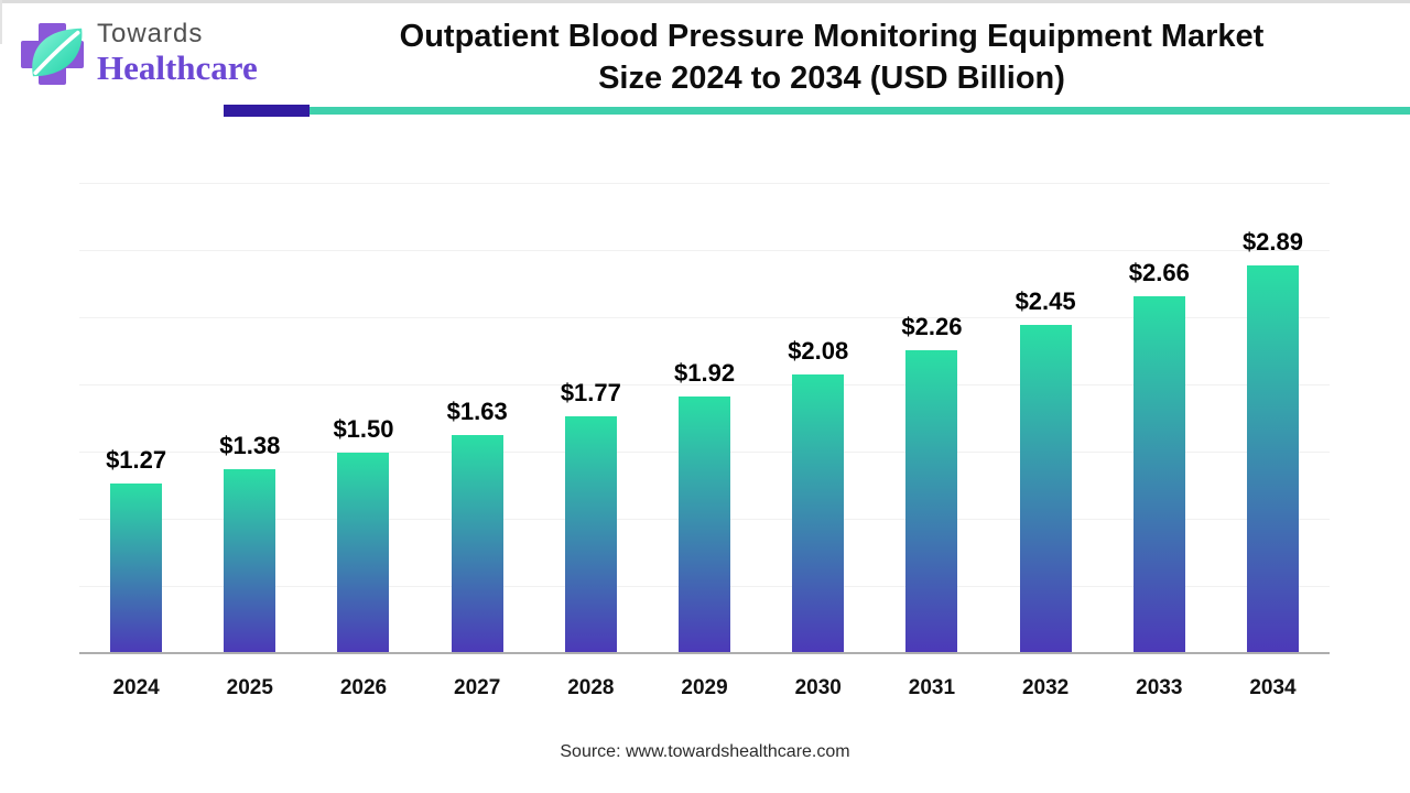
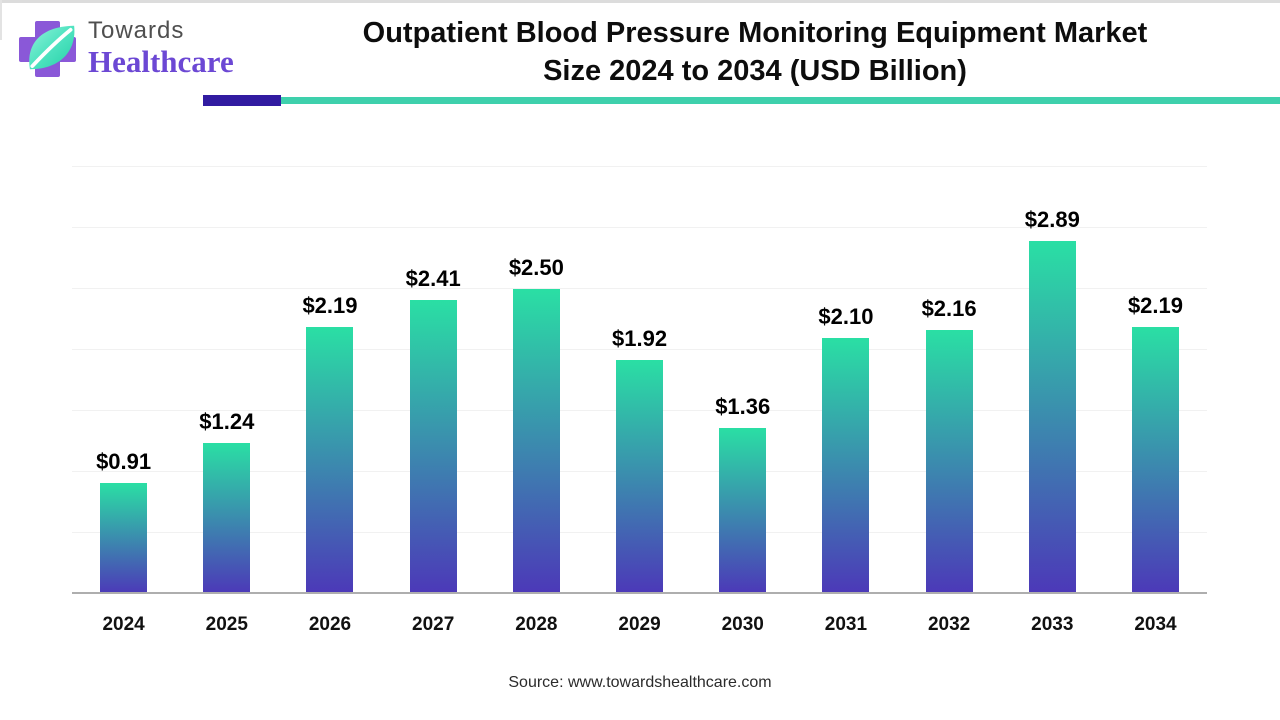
2024: $1.27 -> $0.91
2025: $1.38 -> $1.24
2026: $1.50 -> $2.19
2027: $1.63 -> $2.41
2028: $1.77 -> $2.50
2030: $2.08 -> $1.36
2031: $2.26 -> $2.10
2032: $2.45 -> $2.16
2033: $2.66 -> $2.89
2034: $2.89 -> $2.19
